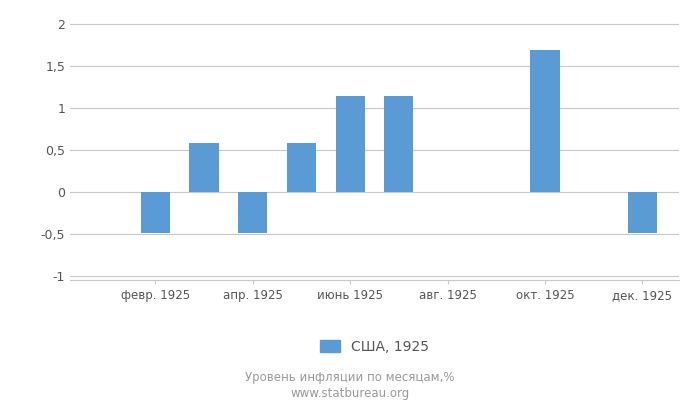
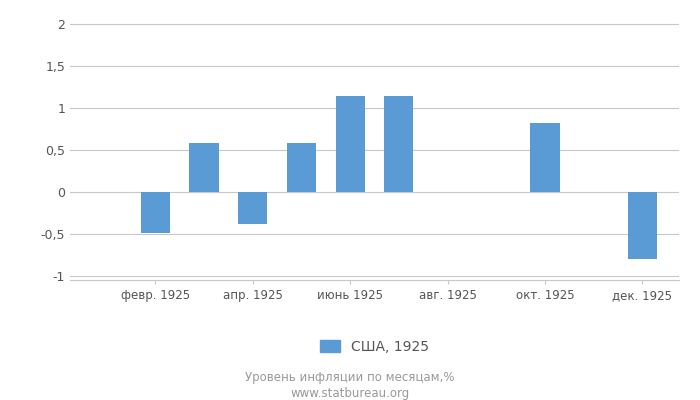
апр. 1925: -0,49 -> -0,38
окт. 1925: 1,69 -> 0,82
дек. 1925: -0,49 -> -0,80
